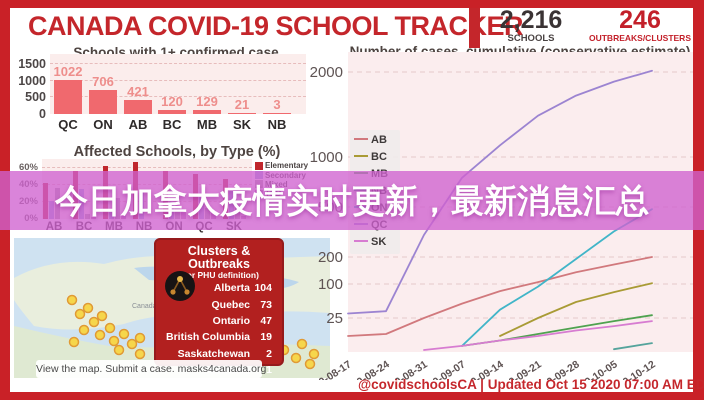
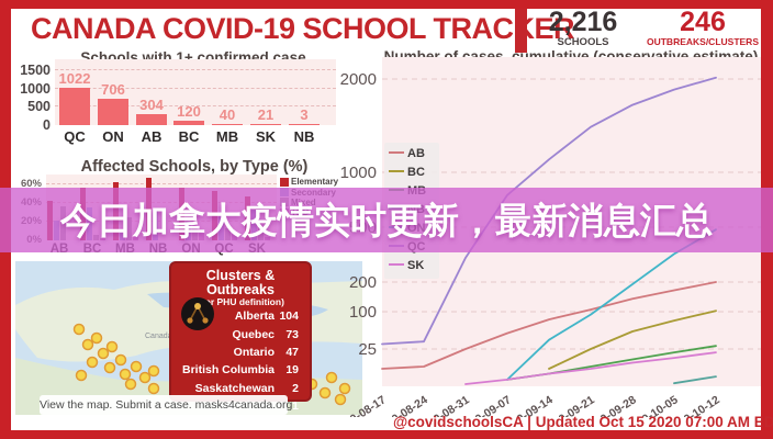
Schools with 1+ confirmed case/AB: 421 -> 304
Schools with 1+ confirmed case/MB: 129 -> 40
